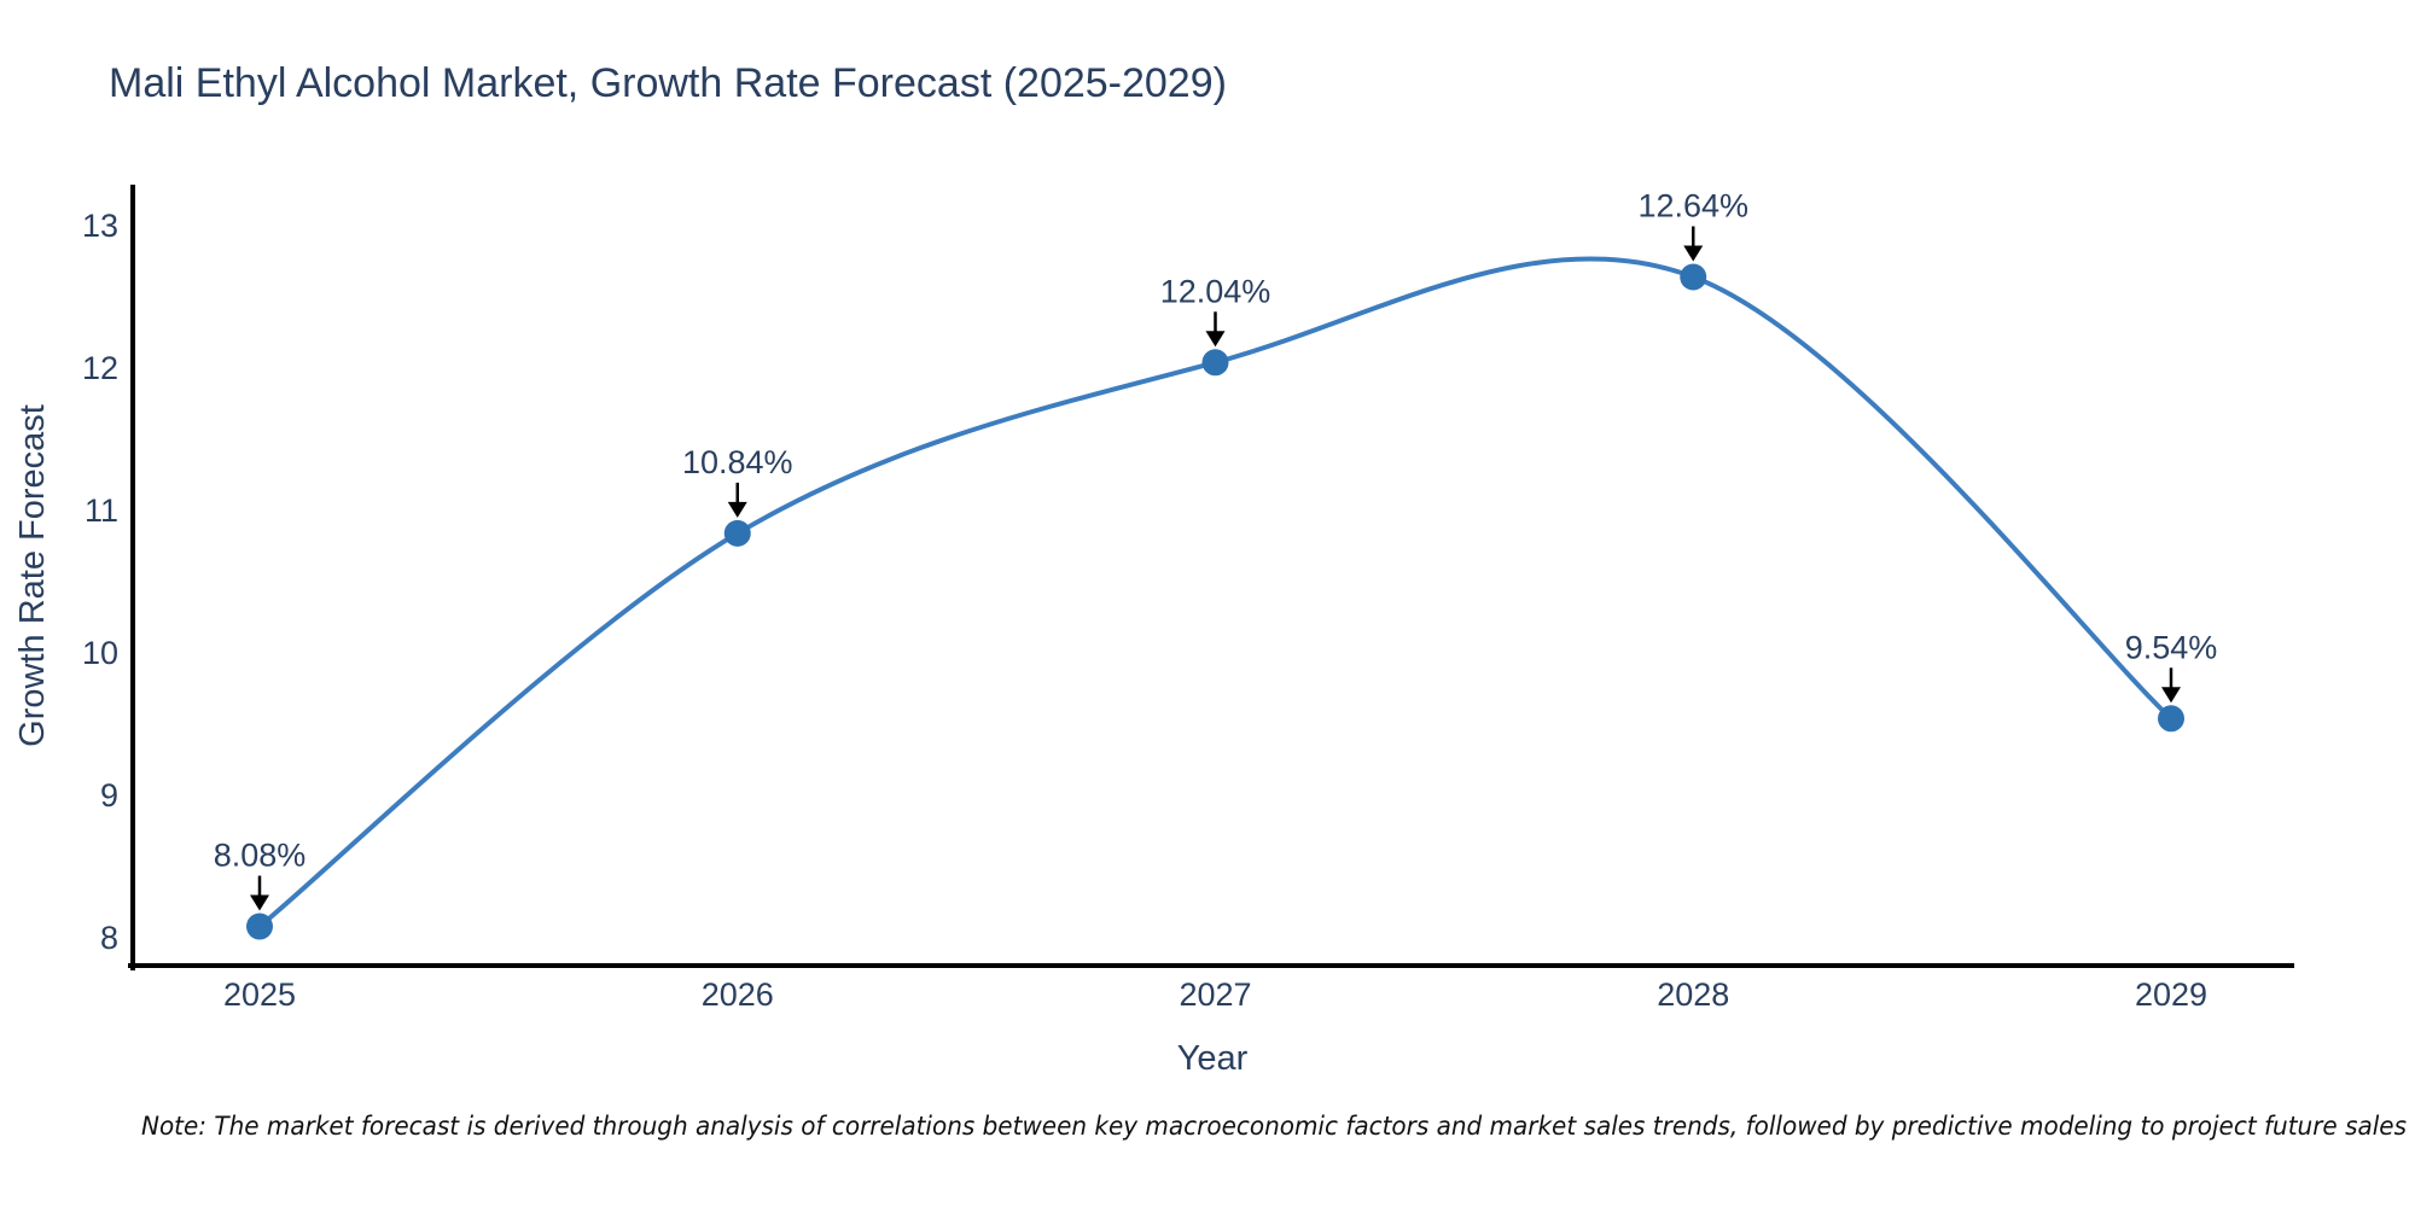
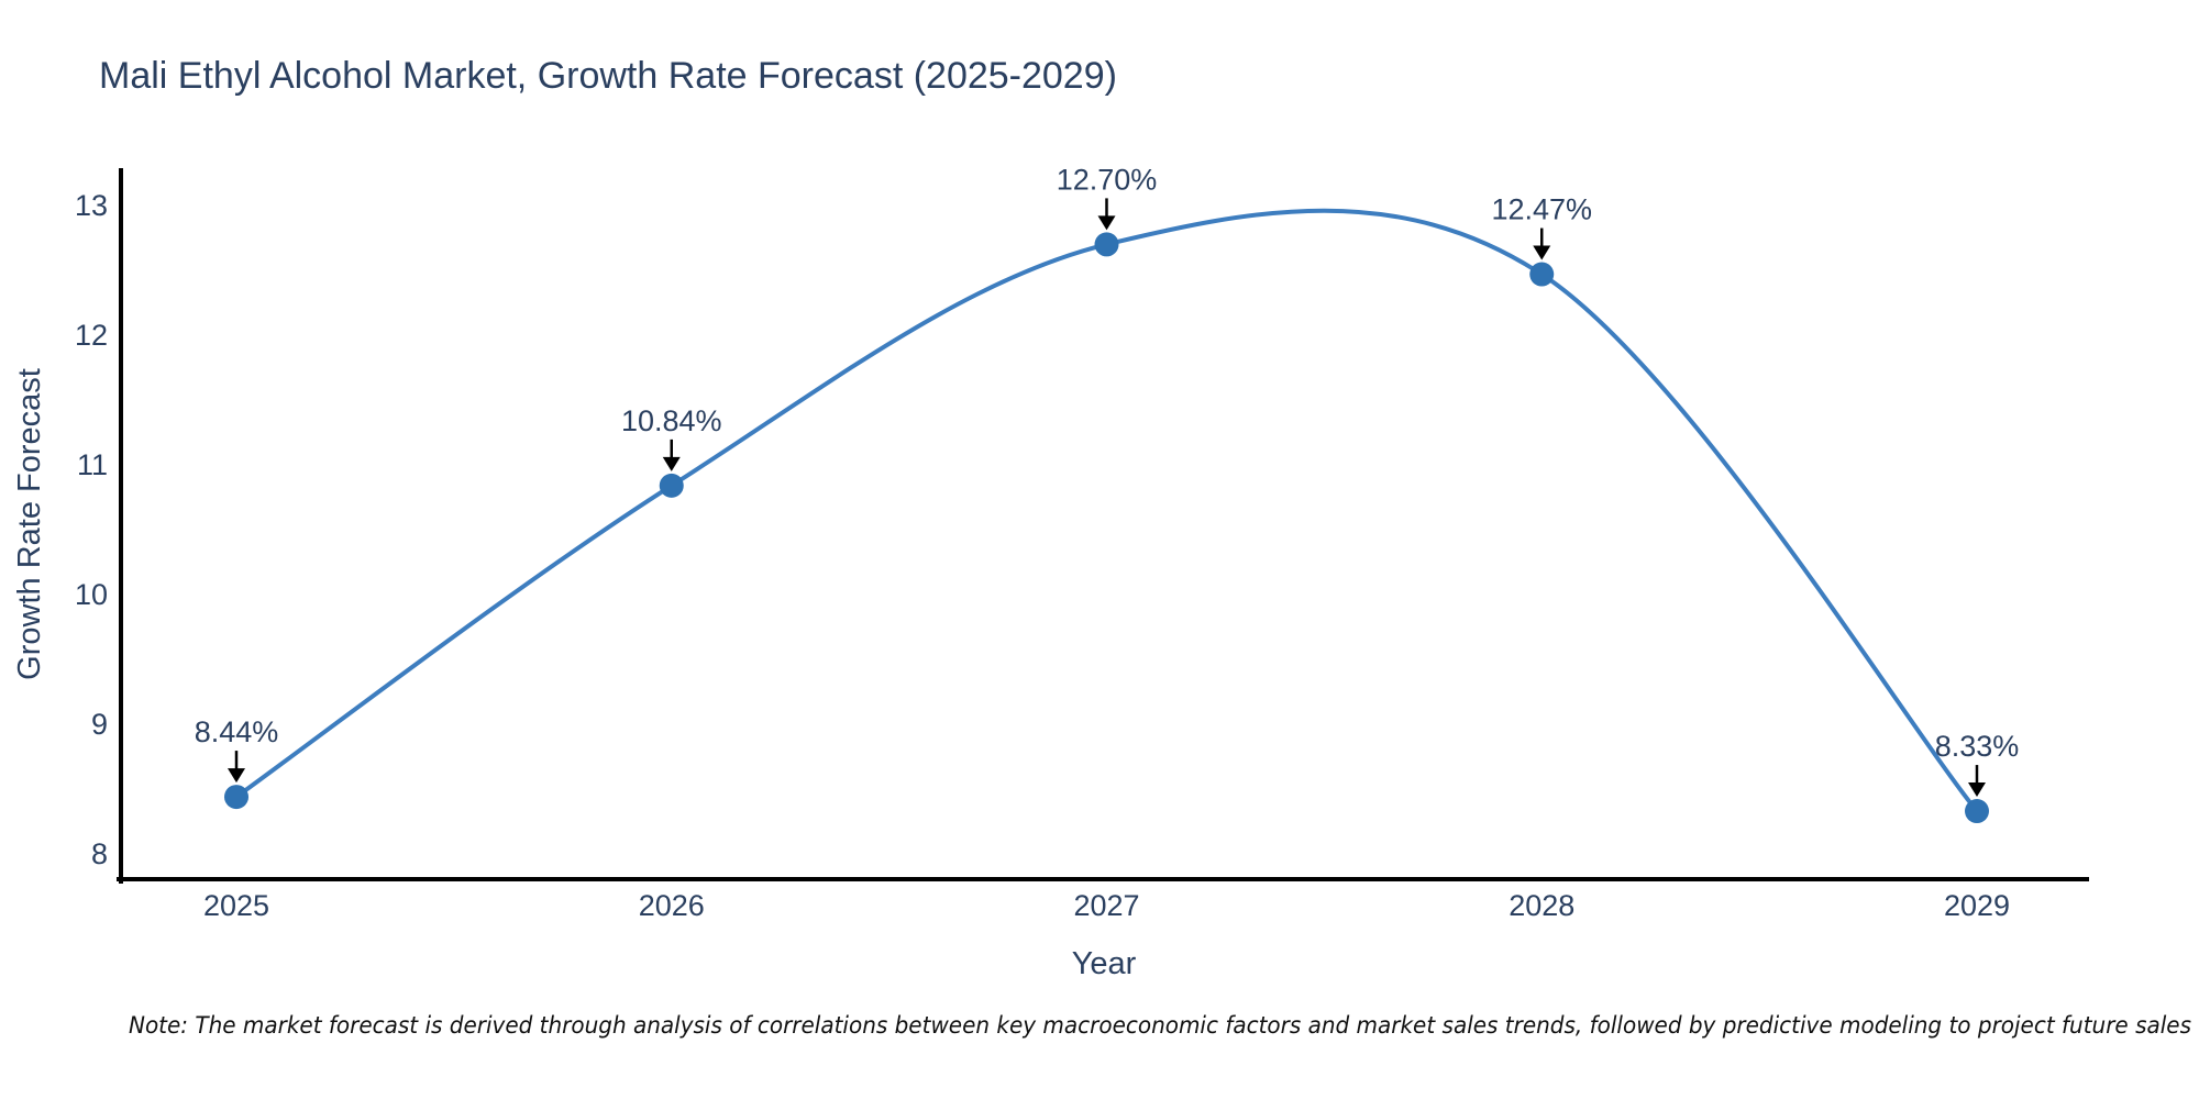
2025: 8.08% -> 8.44%
2027: 12.04% -> 12.70%
2028: 12.64% -> 12.47%
2029: 9.54% -> 8.33%
